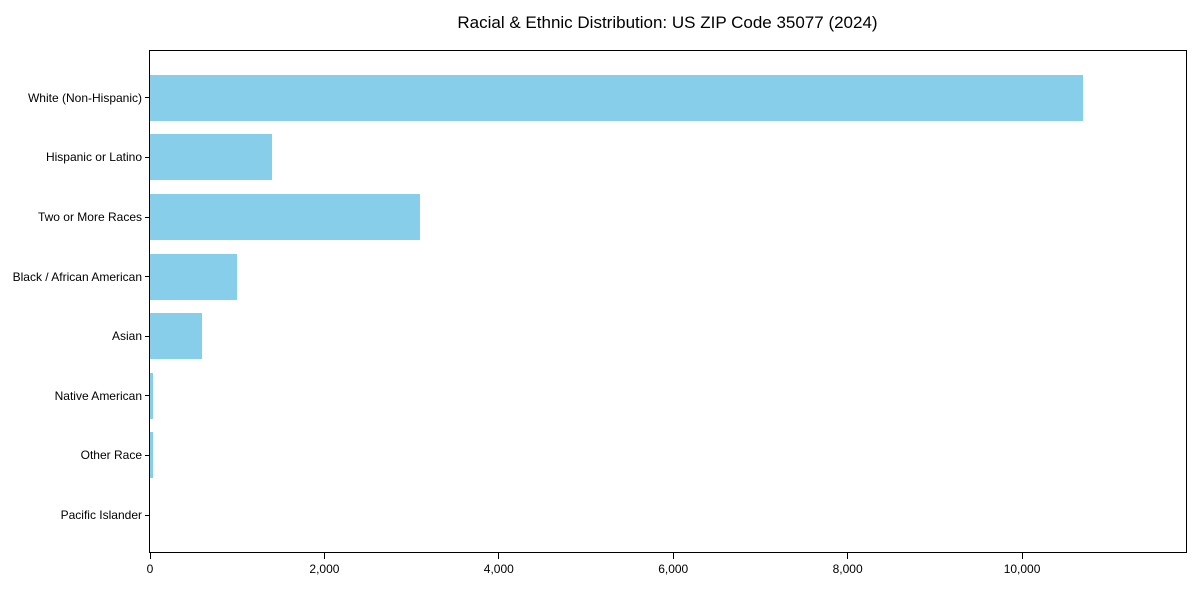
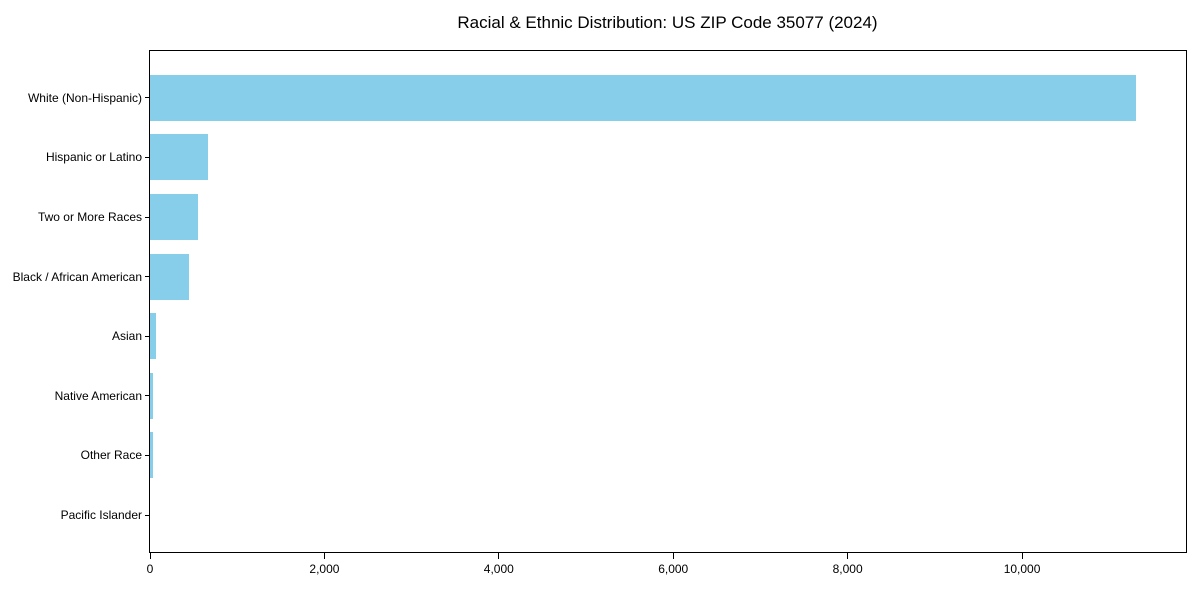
White (Non-Hispanic): 10700 -> 11300
Hispanic or Latino: 1400 -> 700
Two or More Races: 3100 -> 600
Black / African American: 1000 -> 400
Asian: 600 -> 100
